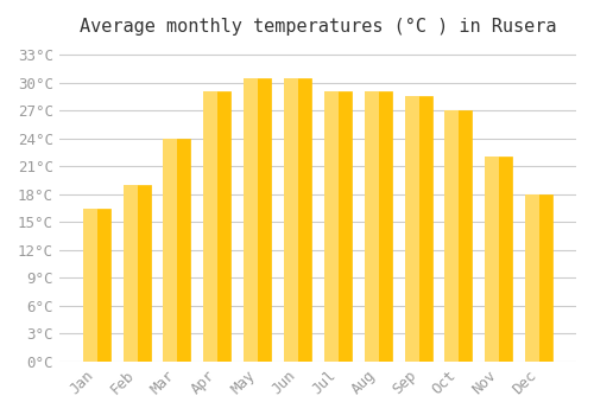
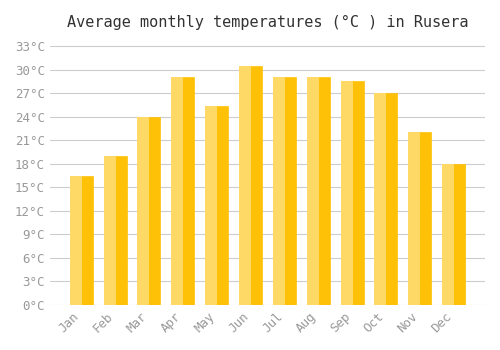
May: 30.5°C -> 25.4°C
